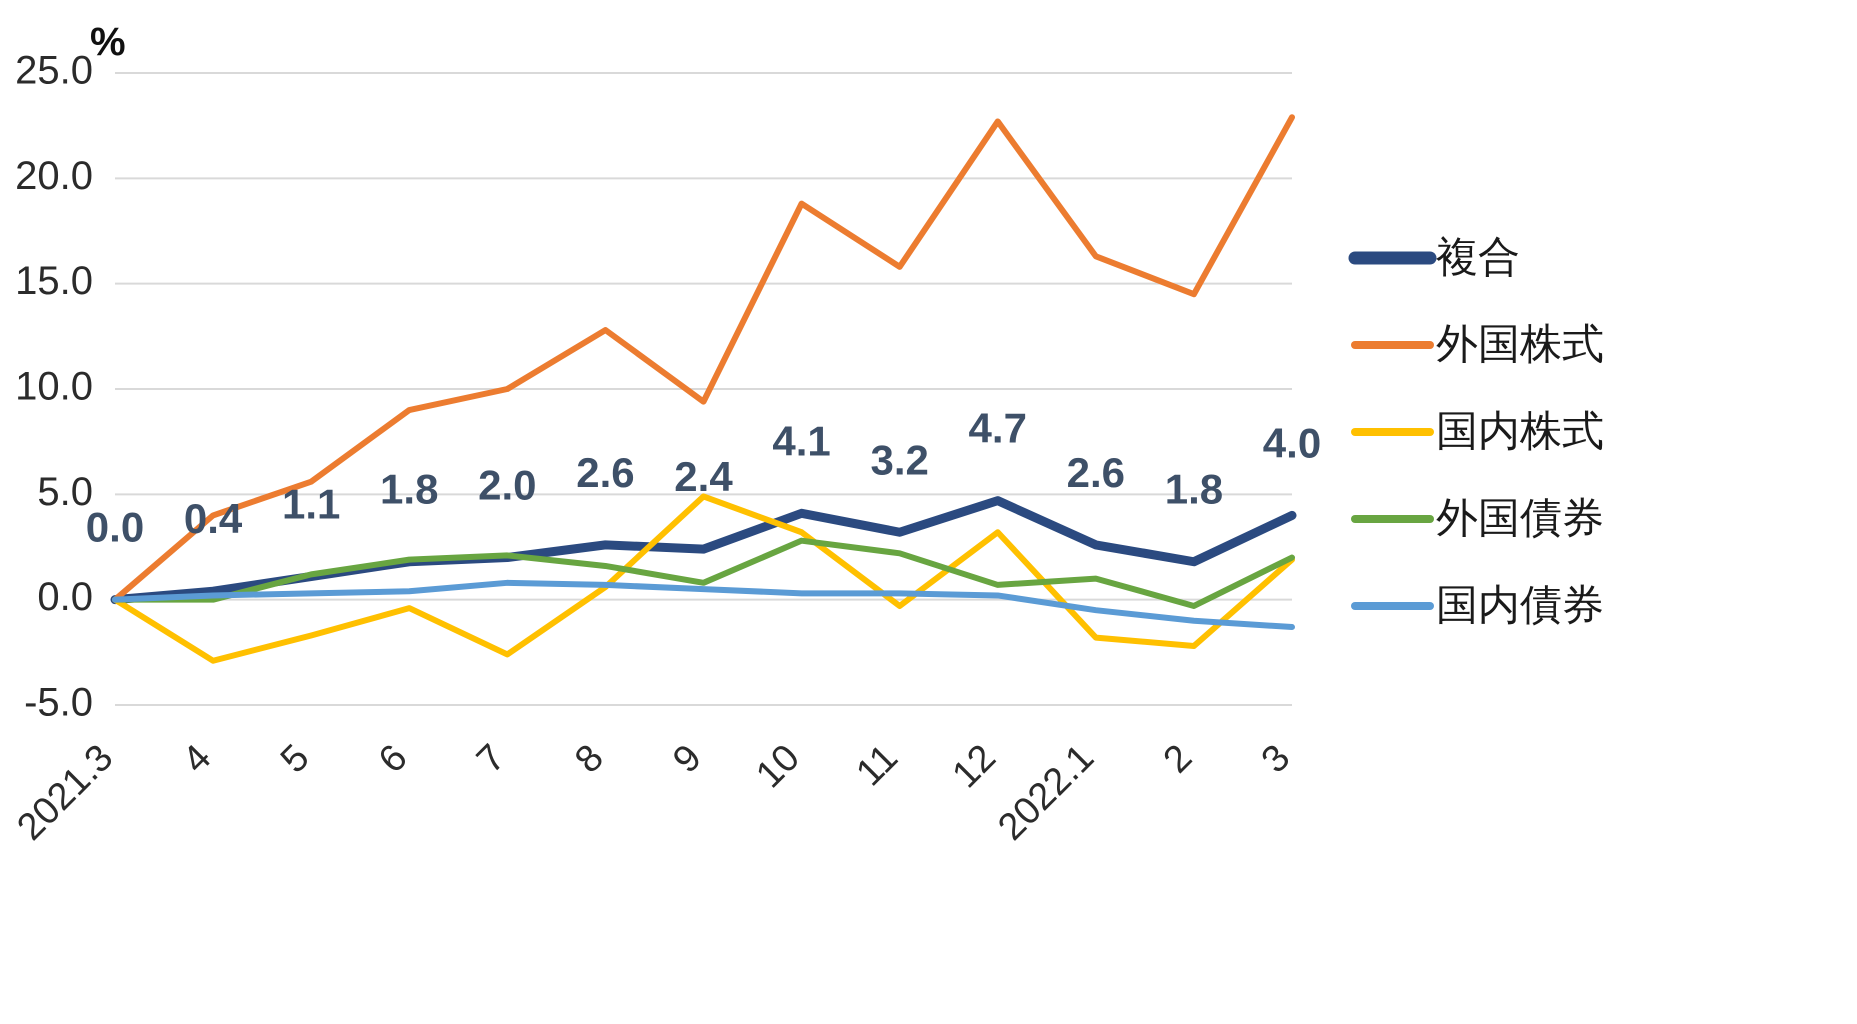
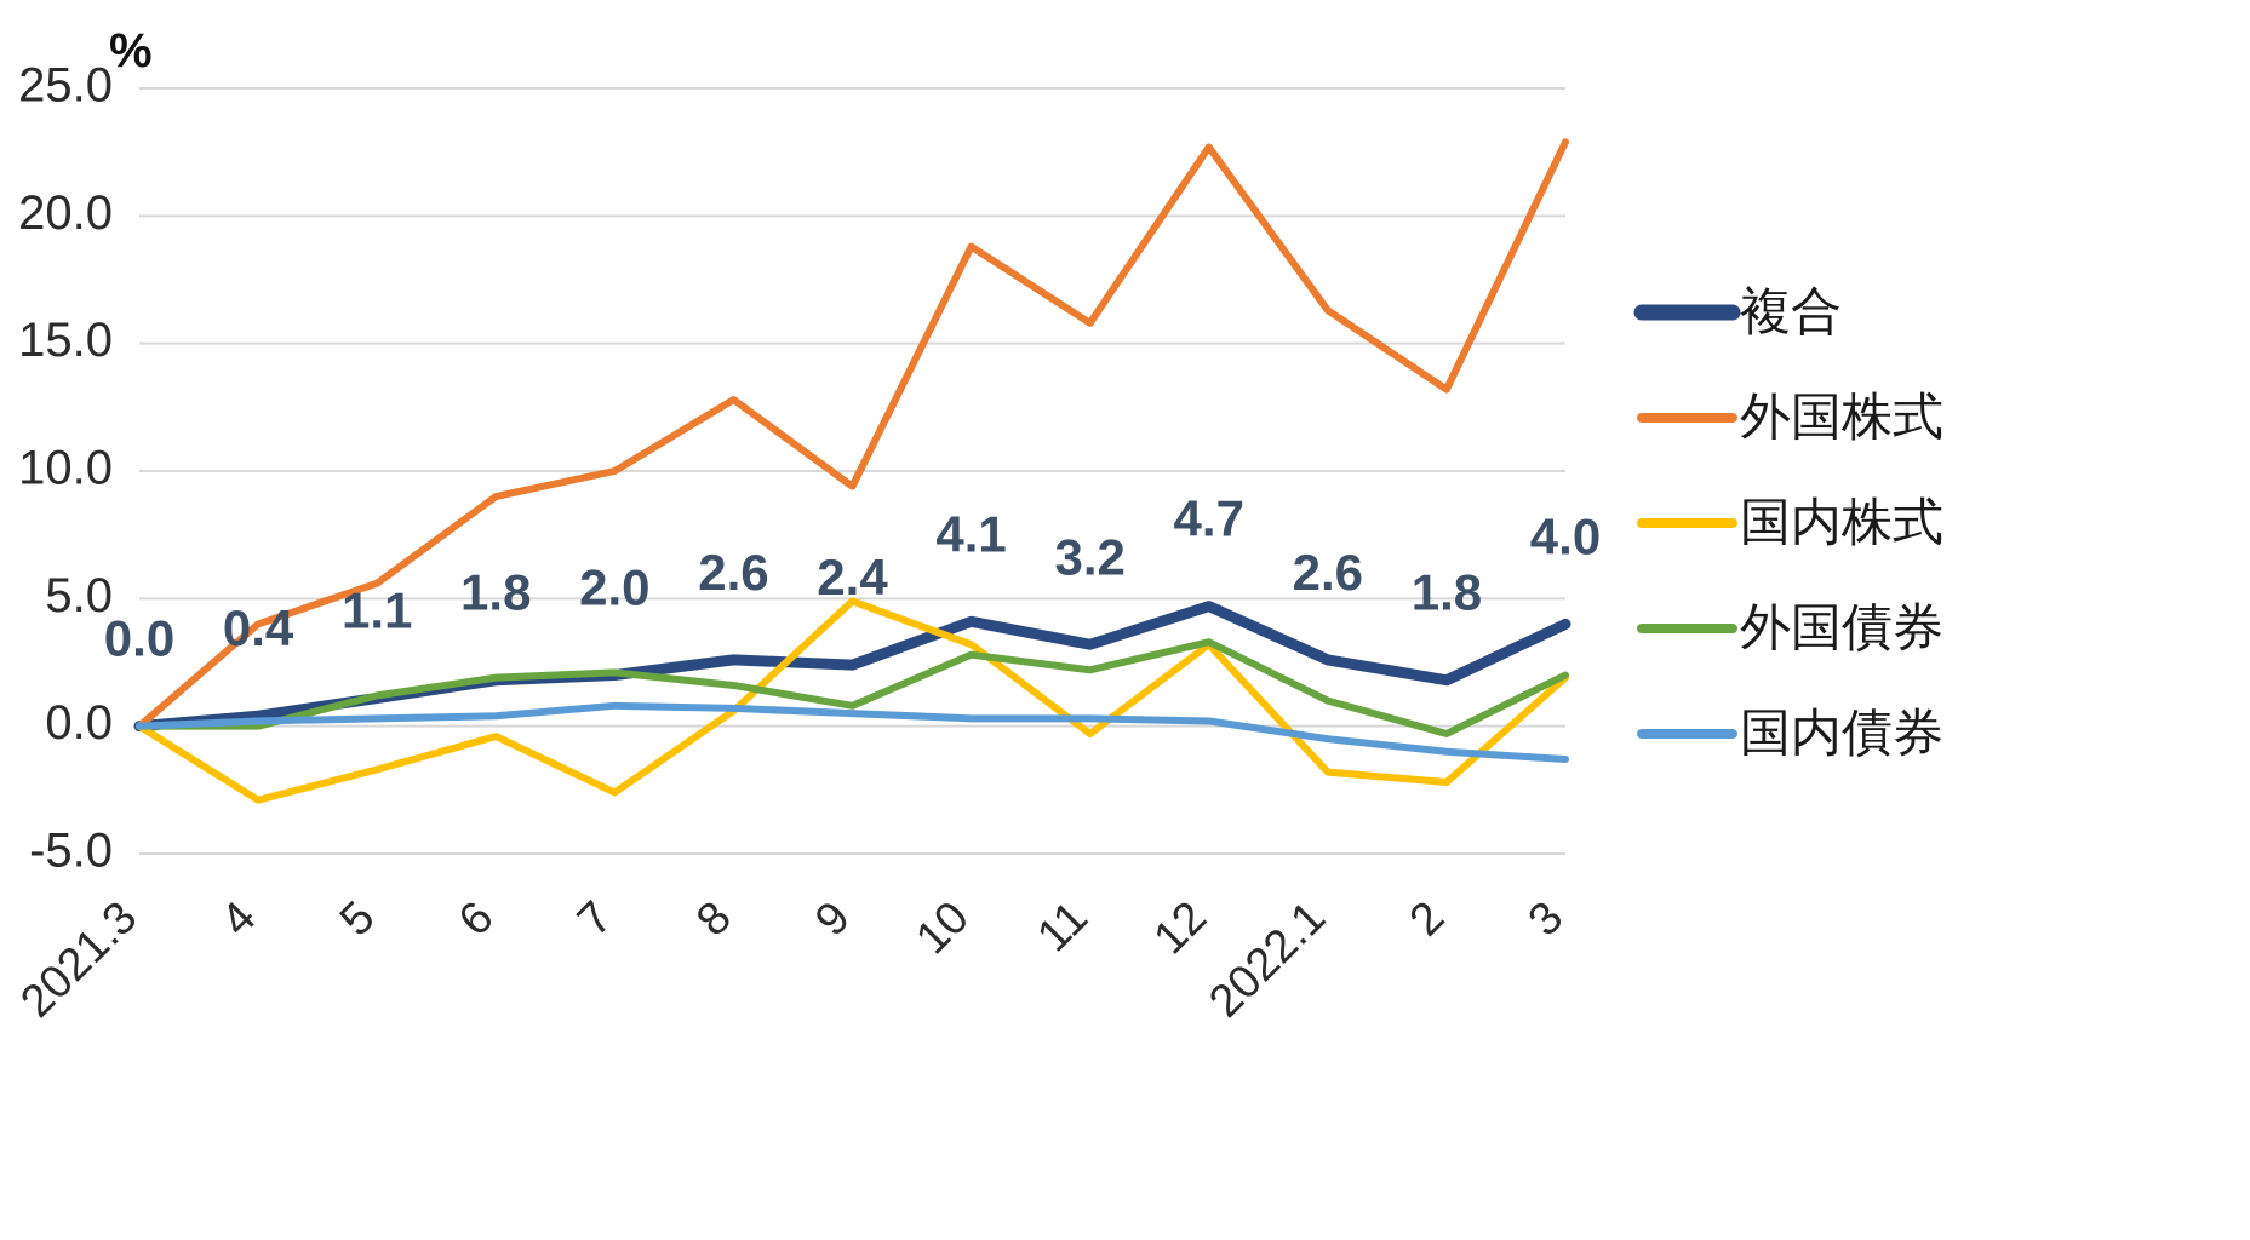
外国債券/12: 0.7 -> 3.3
外国株式/2: 14.5 -> 13.2
